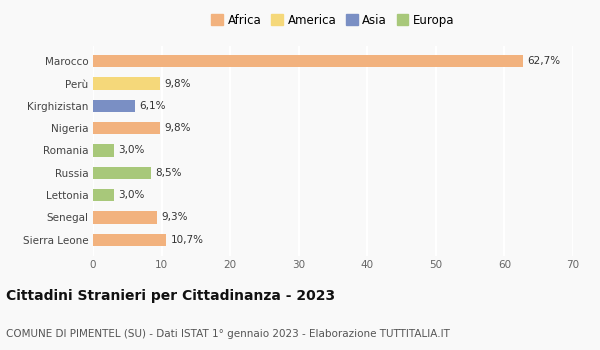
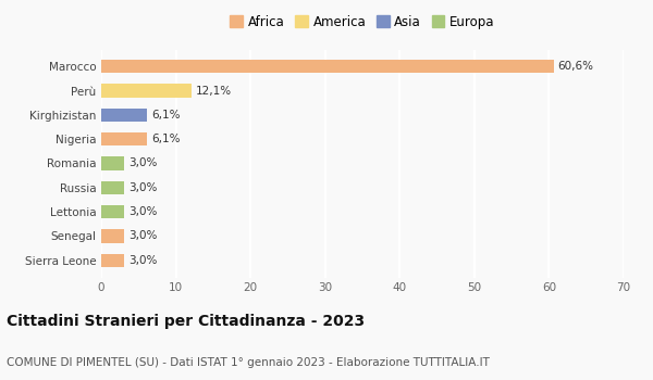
Marocco: 62,7% -> 60,6%
Perù: 9,8% -> 12,1%
Nigeria: 9,8% -> 6,1%
Russia: 8,5% -> 3,0%
Senegal: 9,3% -> 3,0%
Sierra Leone: 10,7% -> 3,0%
